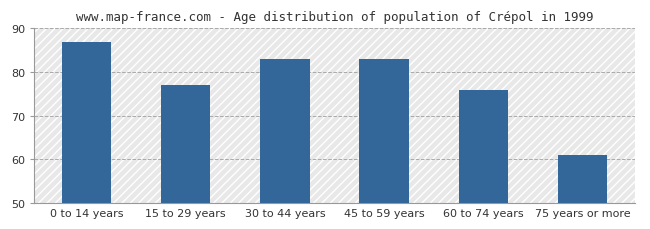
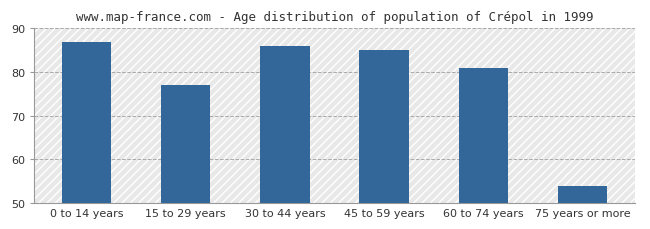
30 to 44 years: 83 -> 86
45 to 59 years: 83 -> 85
60 to 74 years: 76 -> 81
75 years or more: 61 -> 54
